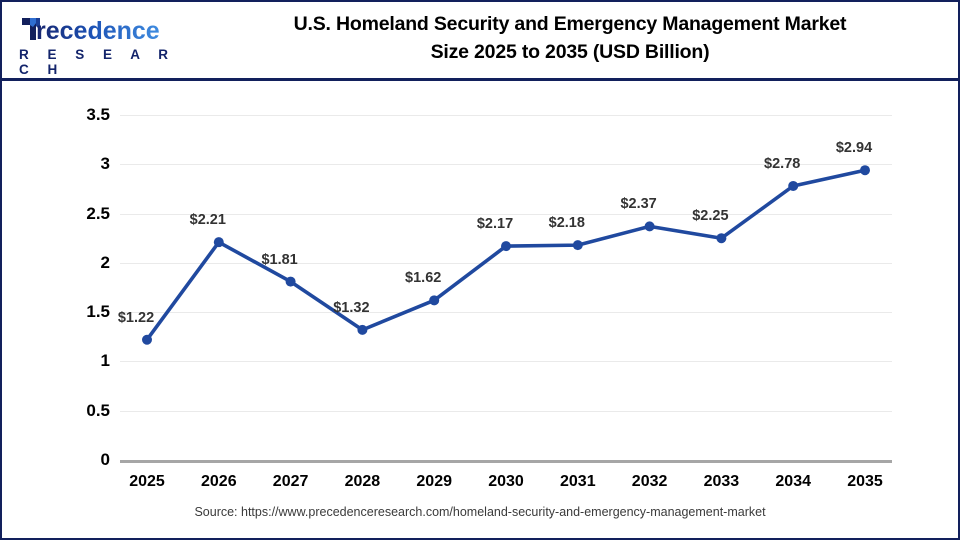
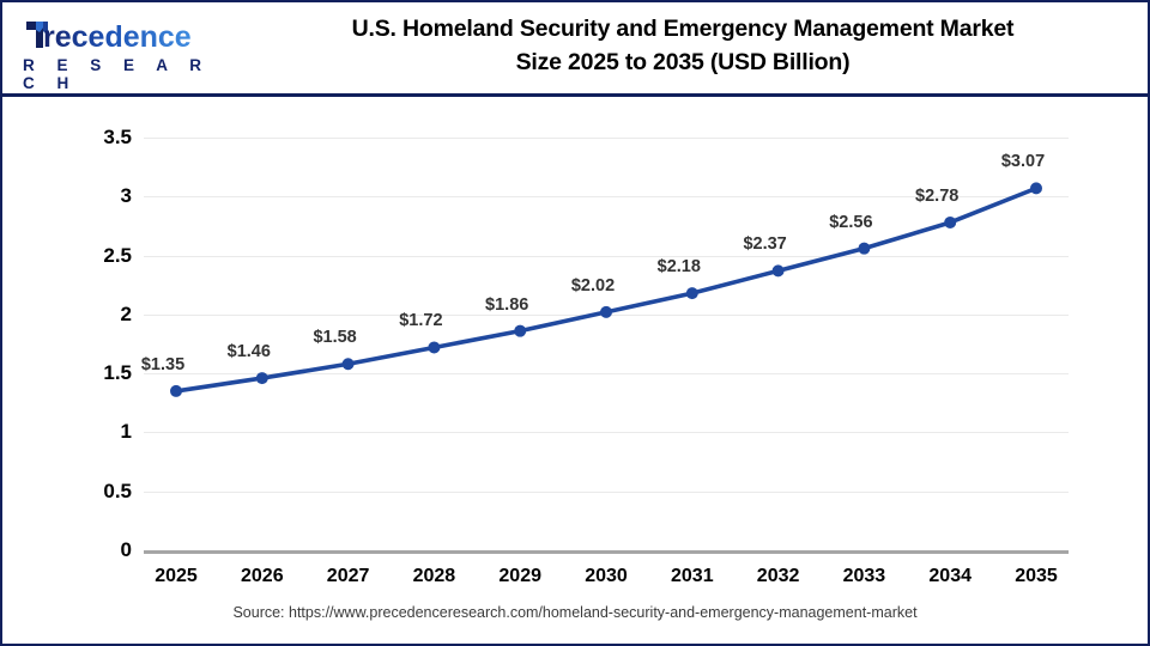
2025: $1.22 -> $1.35
2026: $2.21 -> $1.46
2027: $1.81 -> $1.58
2028: $1.32 -> $1.72
2029: $1.62 -> $1.86
2030: $2.17 -> $2.02
2033: $2.25 -> $2.56
2035: $2.94 -> $3.07
